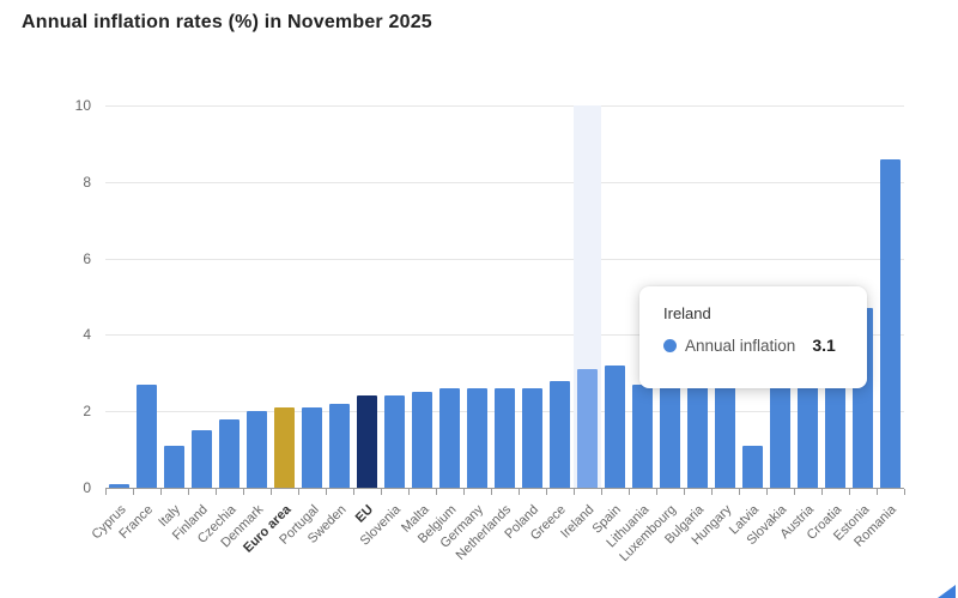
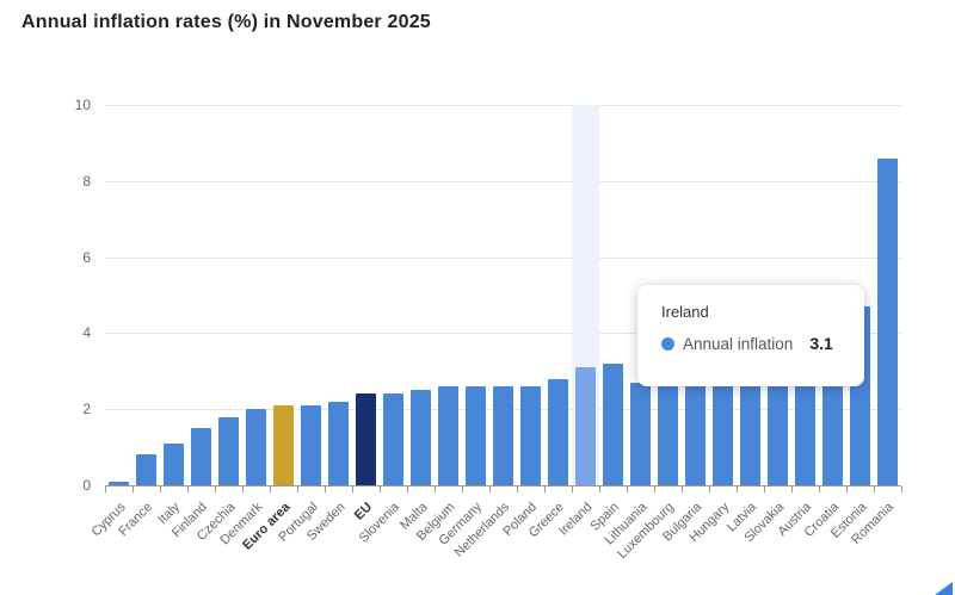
France: 2.7 -> 0.8
Latvia: 1.1 -> 2.7
